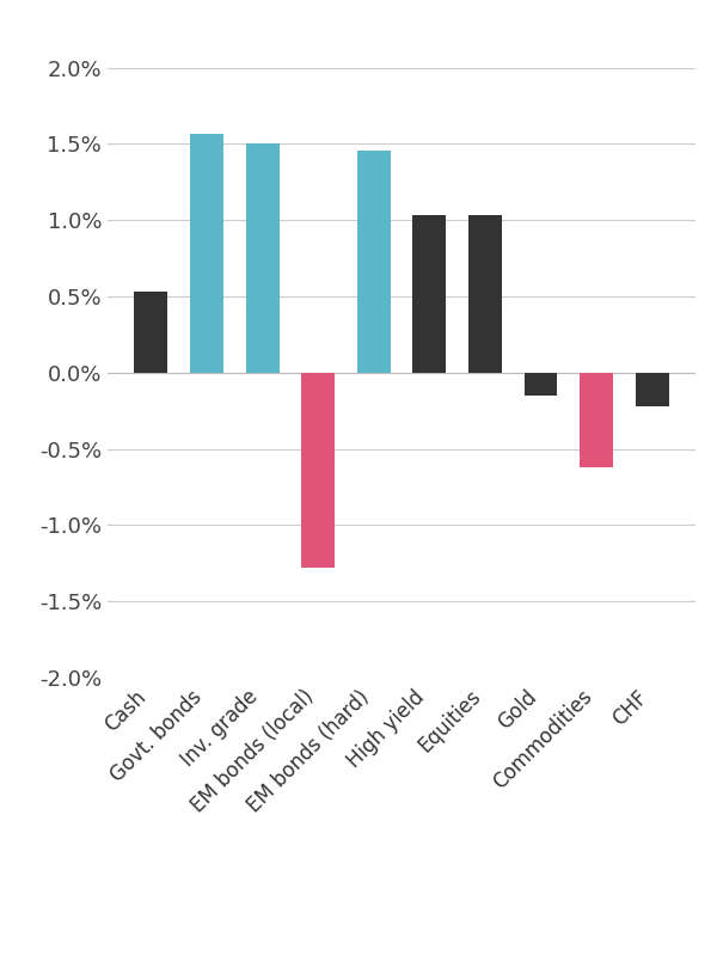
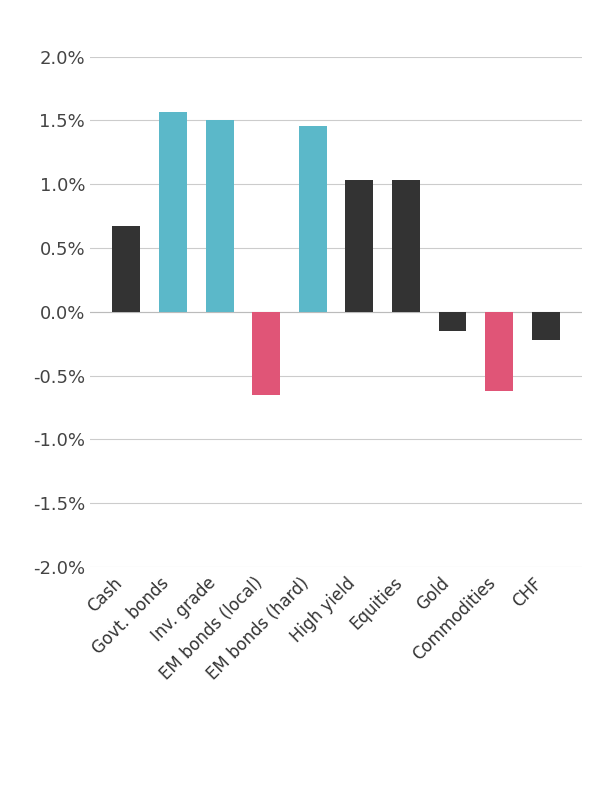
Cash: 0.53% -> 0.67%
EM bonds (local): -1.28% -> -0.65%
